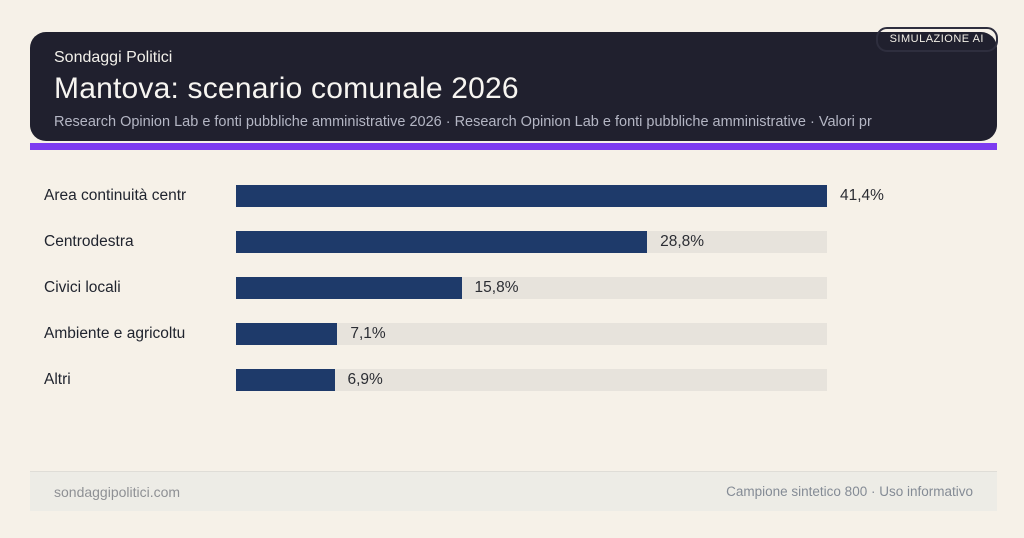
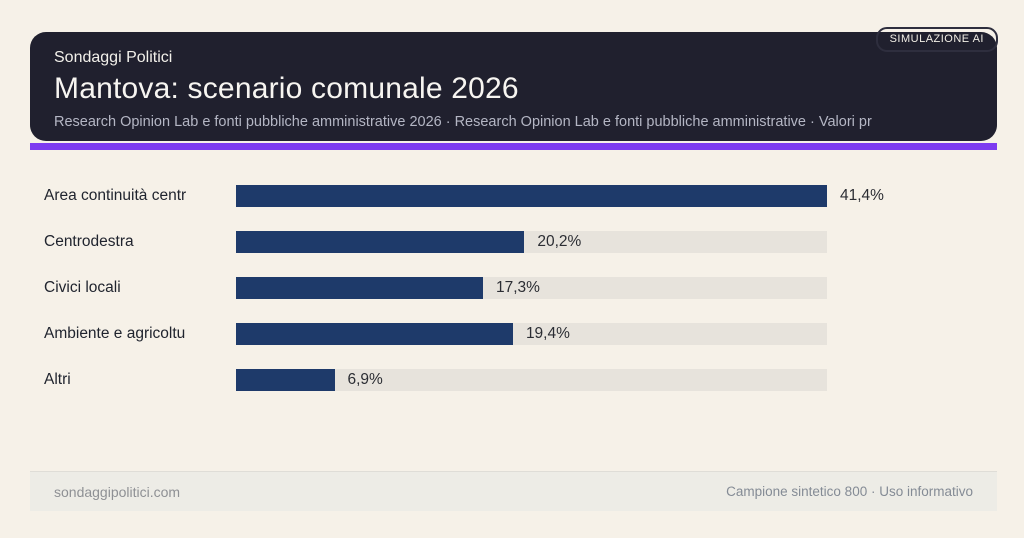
Centrodestra: 28,8% -> 20,2%
Civici locali: 15,8% -> 17,3%
Ambiente e agricoltu: 7,1% -> 19,4%
